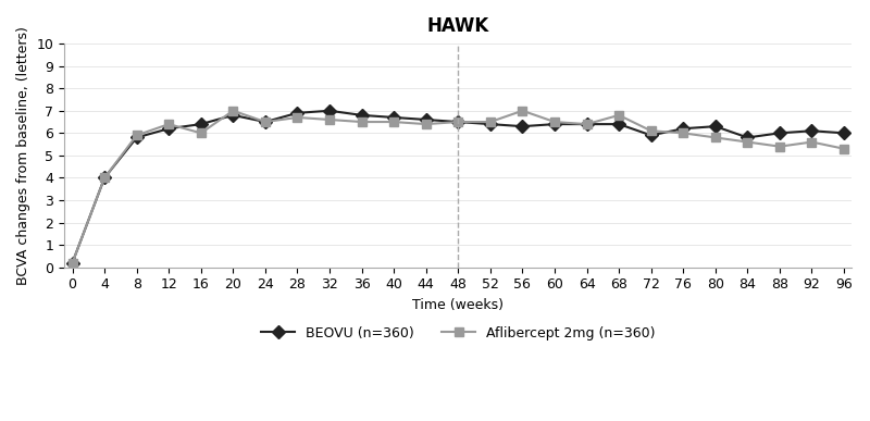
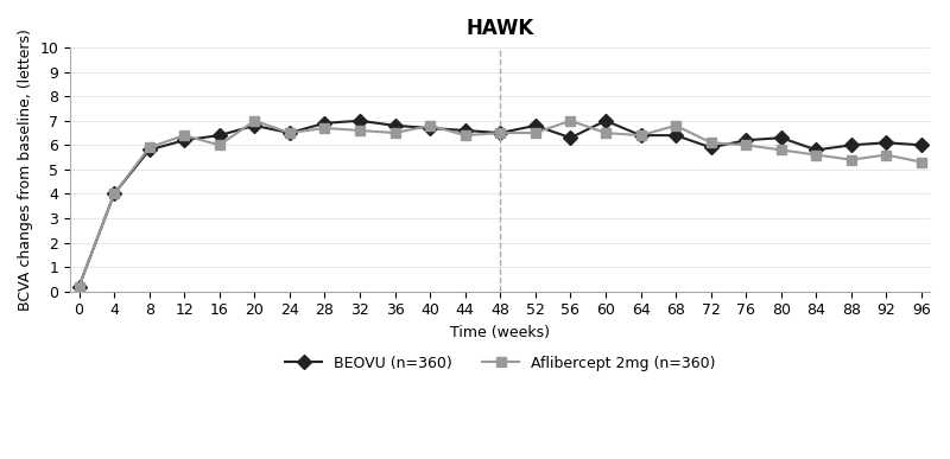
Aflibercept 2mg (n=360)/40: 6.5 -> 6.8
BEOVU (n=360)/52: 6.4 -> 6.8
BEOVU (n=360)/60: 6.4 -> 7.0
